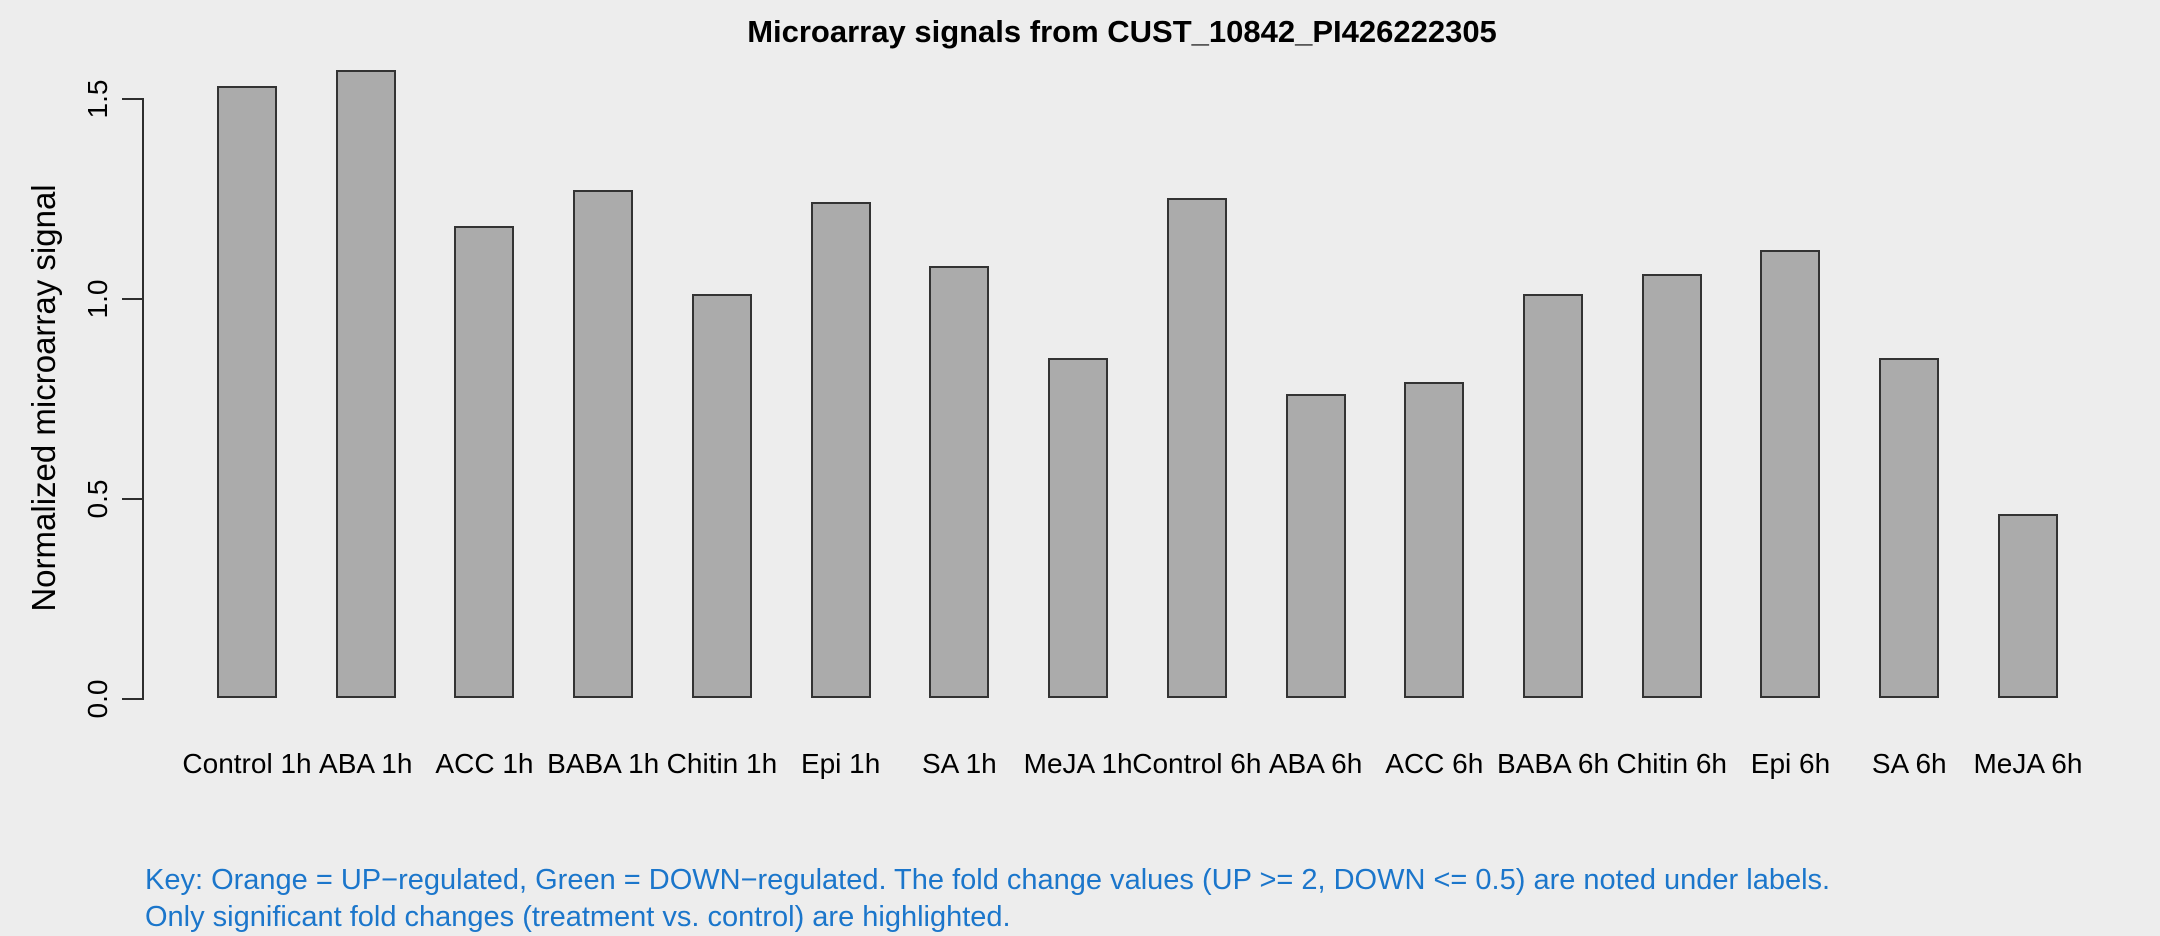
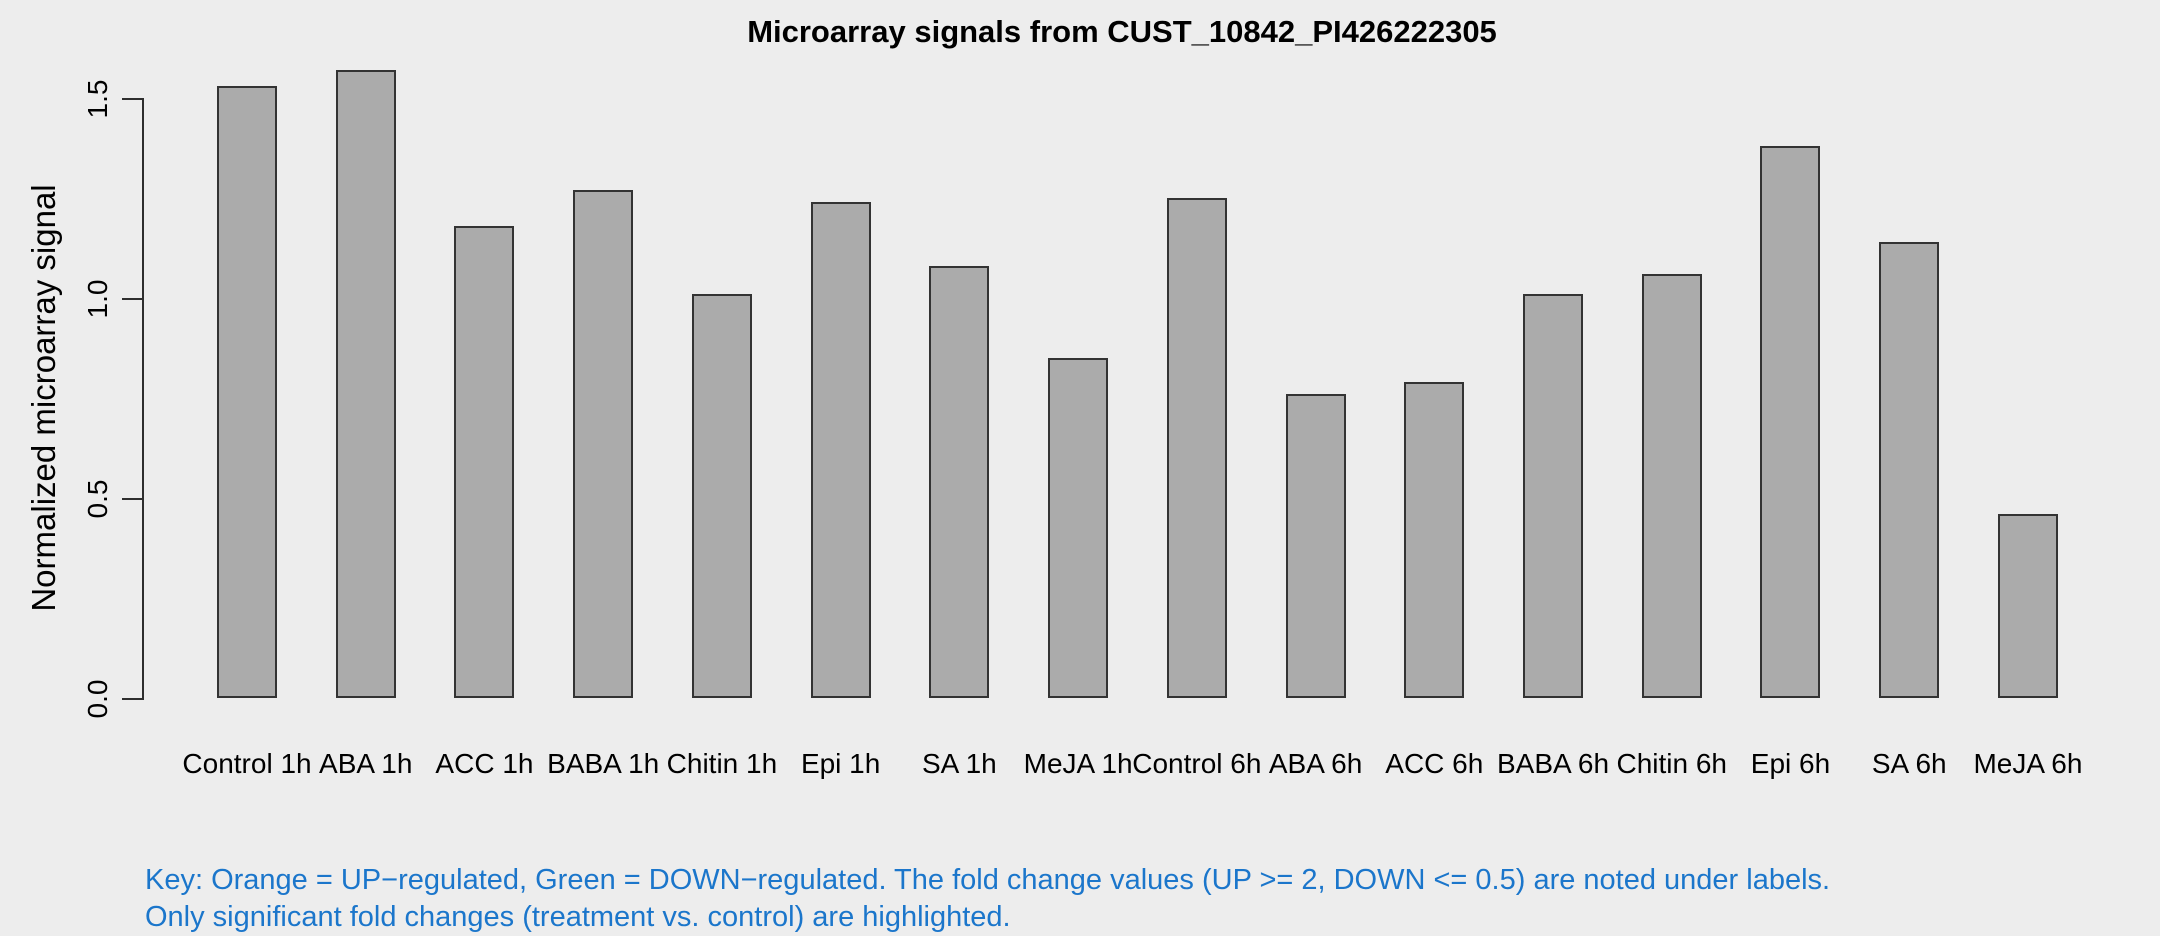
Epi 6h: 1.12 -> 1.38
SA 6h: 0.85 -> 1.14
